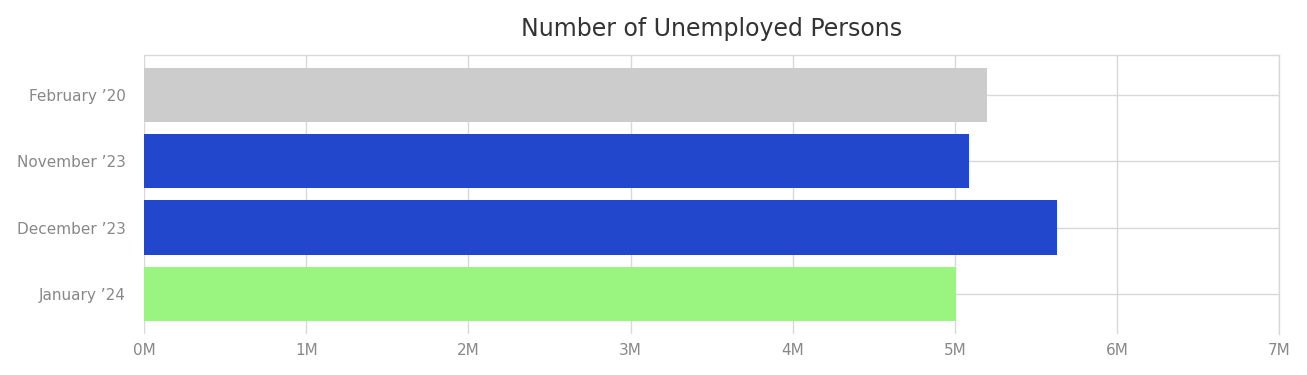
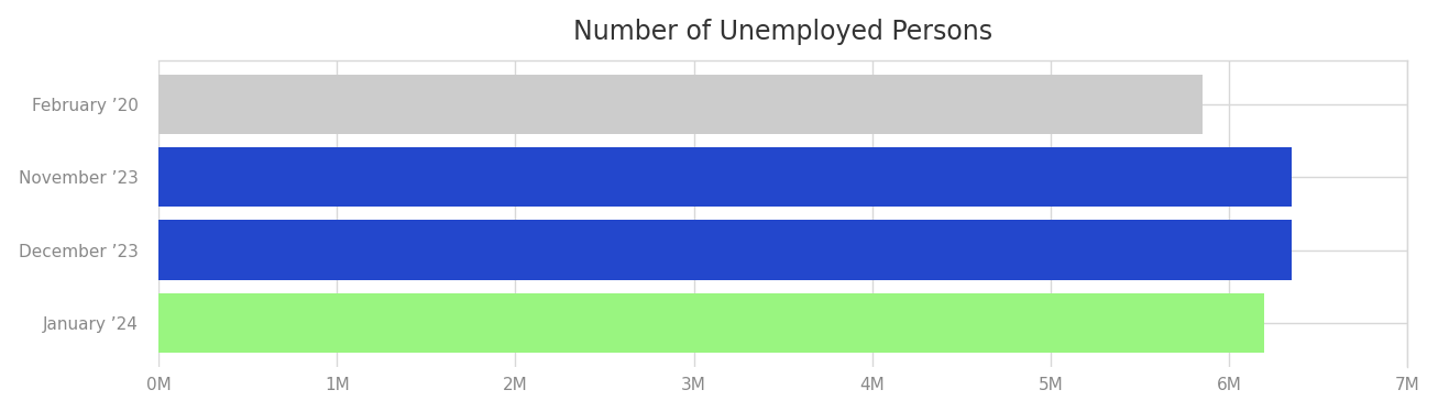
February ’20: 5.20M -> 5.85M
November ’23: 5.09M -> 6.35M
December ’23: 5.63M -> 6.35M
January ’24: 5.01M -> 6.20M
